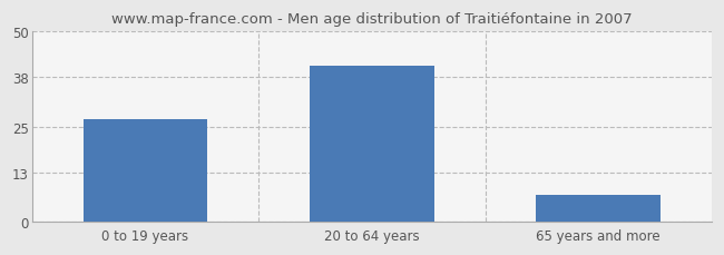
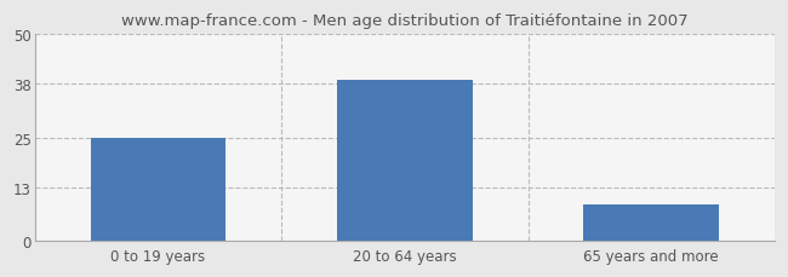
0 to 19 years: 27 -> 25
20 to 64 years: 41 -> 39
65 years and more: 7 -> 9
